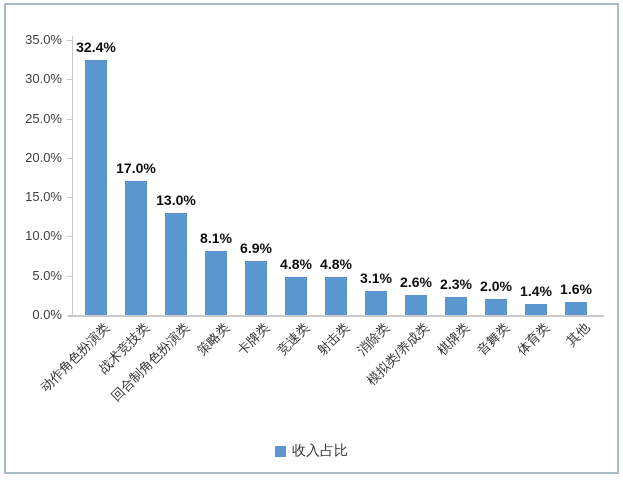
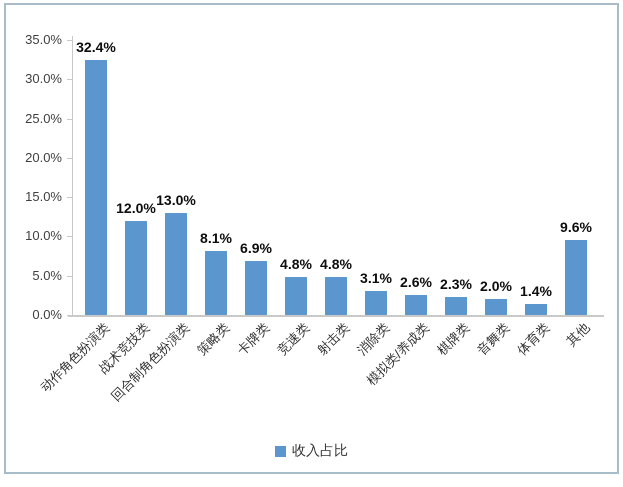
战术竞技类: 17.0% -> 12.0%
其他: 1.6% -> 9.6%
